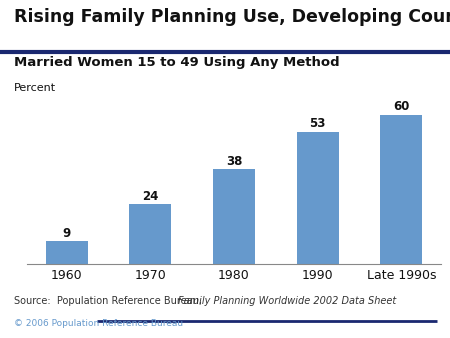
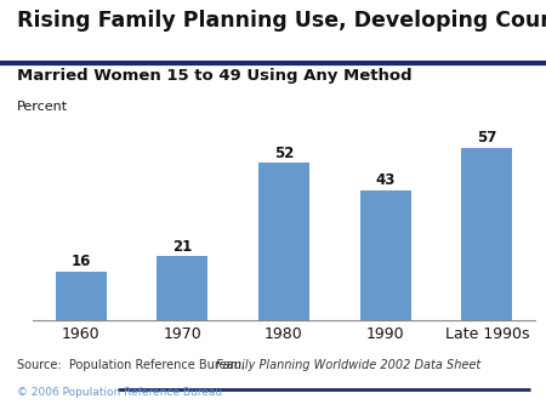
1960: 9 -> 16
1970: 24 -> 21
1980: 38 -> 52
1990: 53 -> 43
Late 1990s: 60 -> 57
